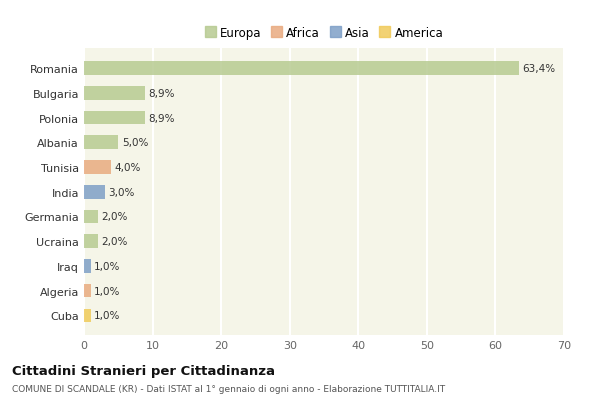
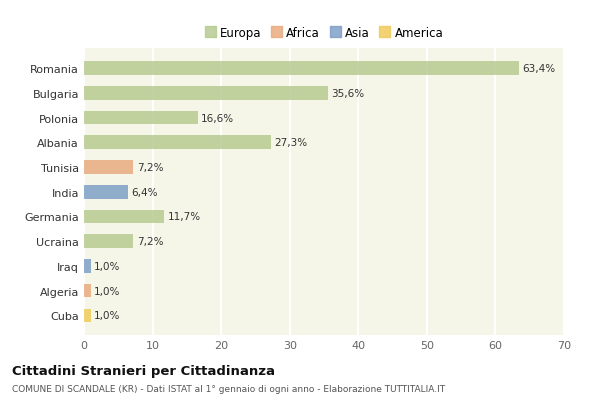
Bulgaria: 8,9% -> 35,6%
Polonia: 8,9% -> 16,6%
Albania: 5,0% -> 27,3%
Tunisia: 4,0% -> 7,2%
India: 3,0% -> 6,4%
Germania: 2,0% -> 11,7%
Ucraina: 2,0% -> 7,2%
